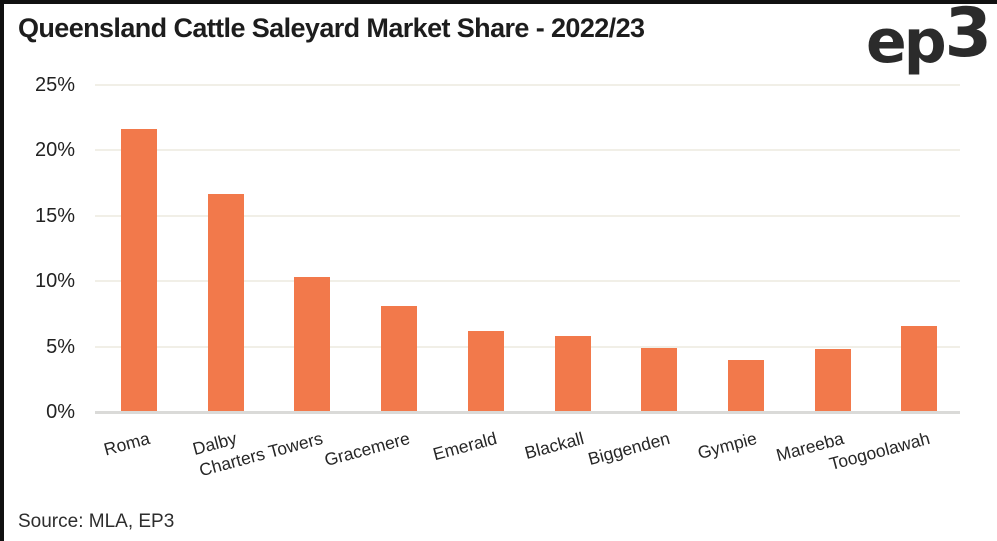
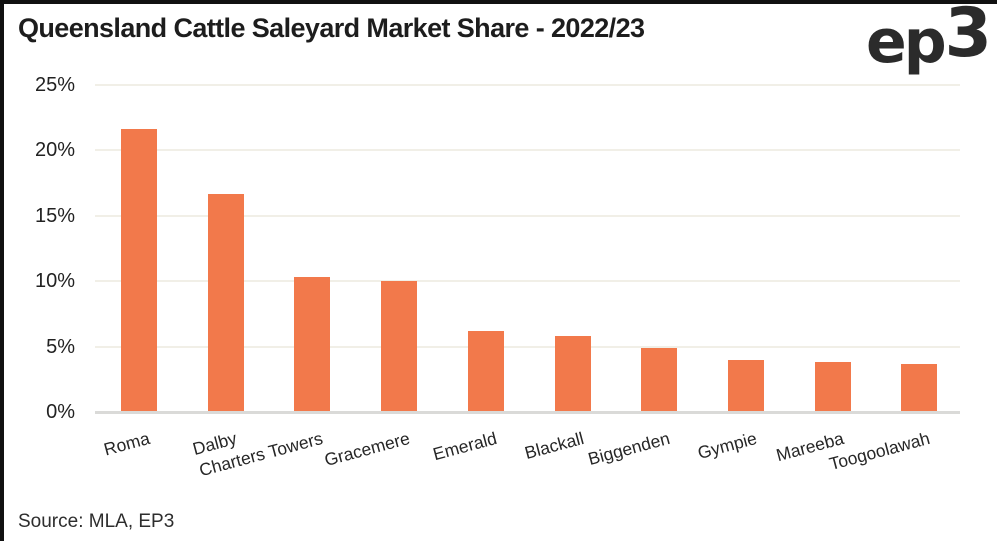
Gracemere: 8.1% -> 10.0%
Mareeba: 4.8% -> 3.8%
Toogoolawah: 6.6% -> 3.7%
